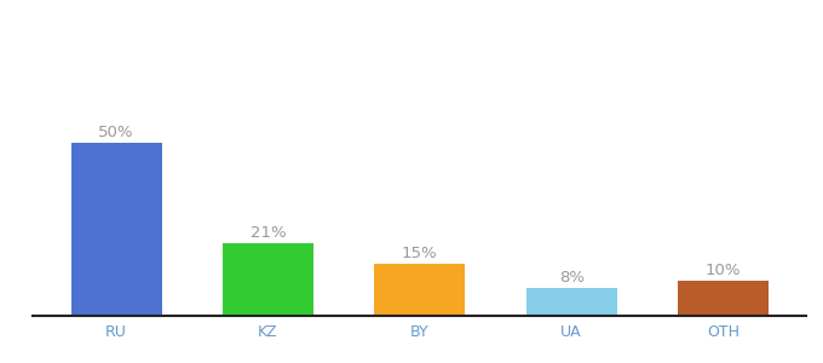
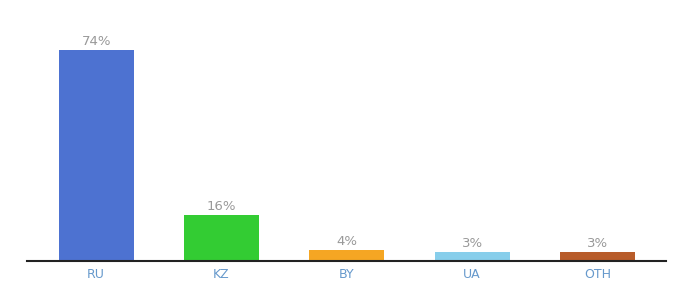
RU: 50% -> 74%
KZ: 21% -> 16%
BY: 15% -> 4%
UA: 8% -> 3%
OTH: 10% -> 3%
